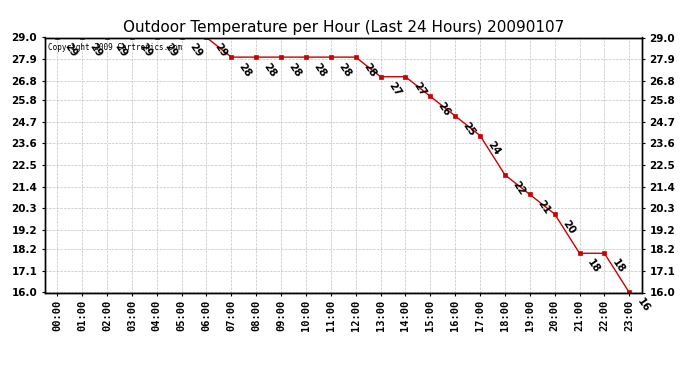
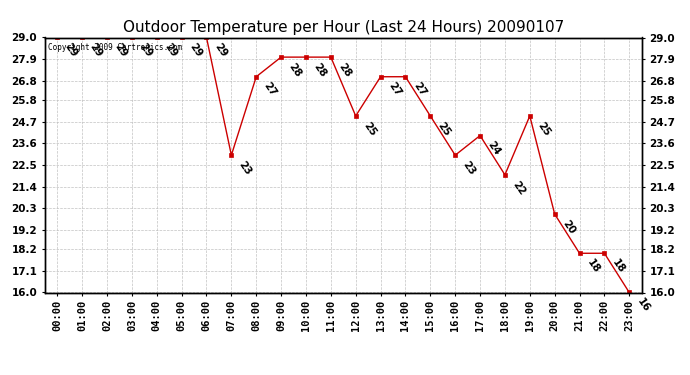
07:00: 28 -> 23
08:00: 28 -> 27
12:00: 28 -> 25
15:00: 26 -> 25
16:00: 25 -> 23
19:00: 21 -> 25
